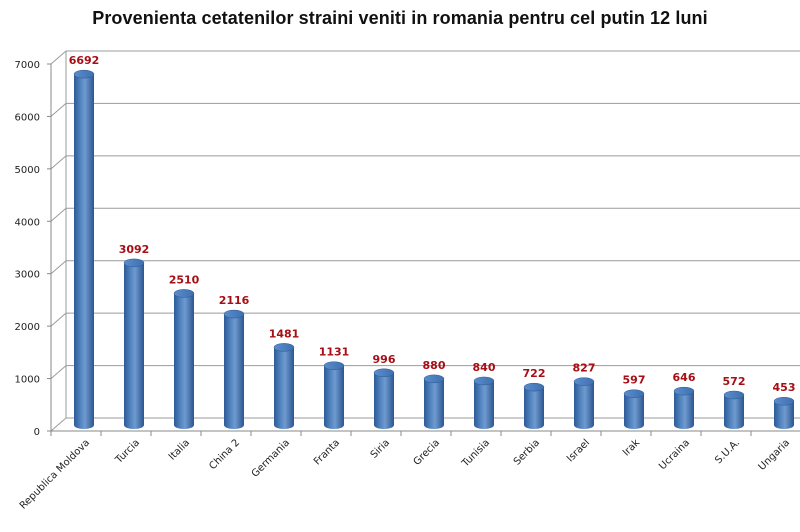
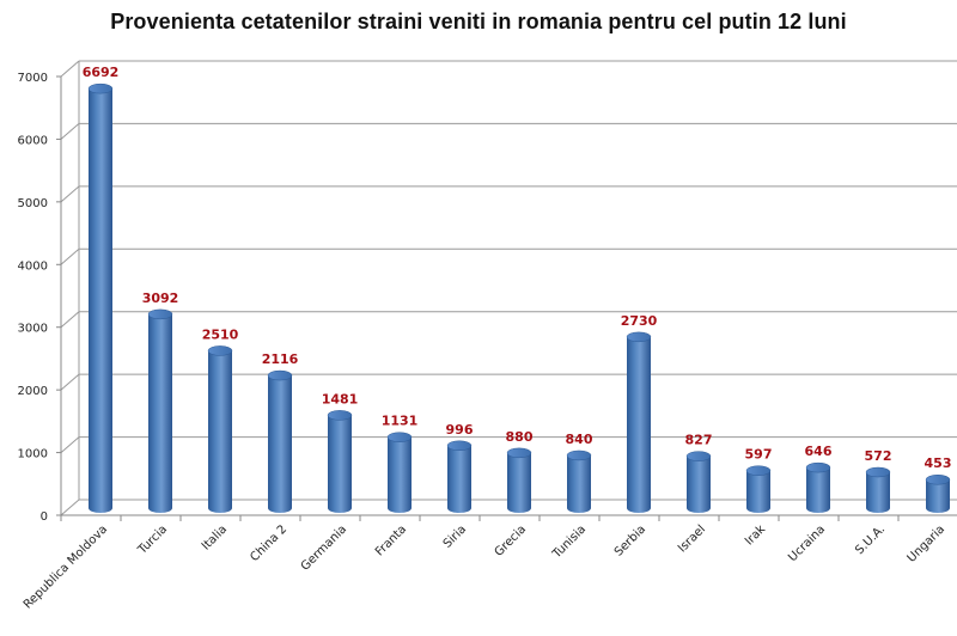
Serbia: 722 -> 2730
